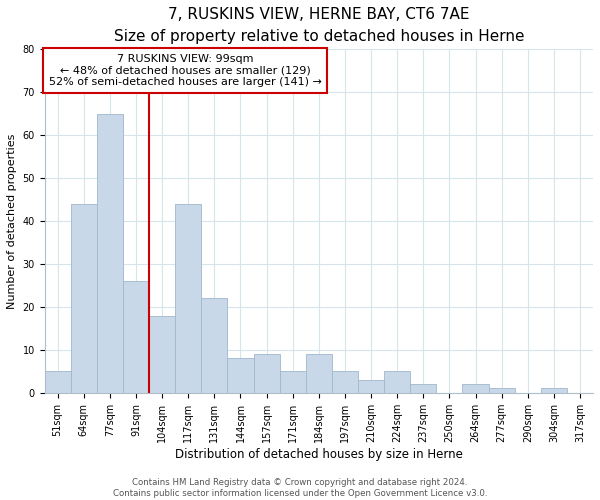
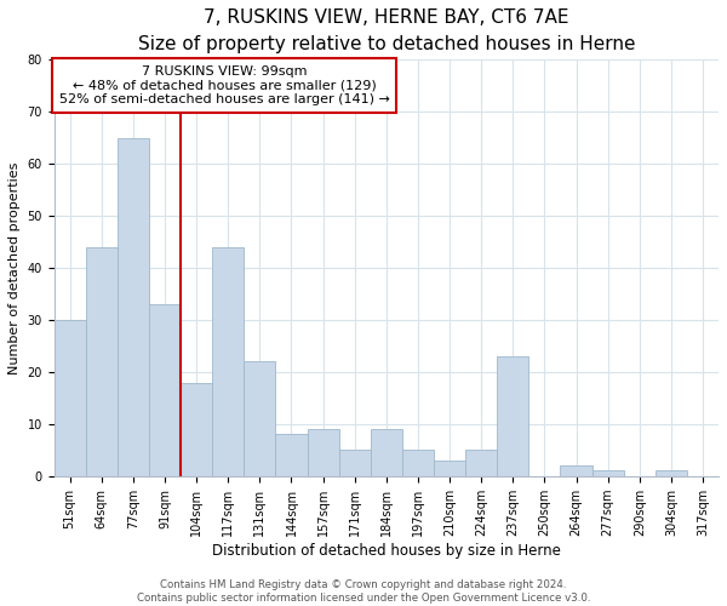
51sqm: 5 -> 30
91sqm: 26 -> 33
237sqm: 2 -> 23
